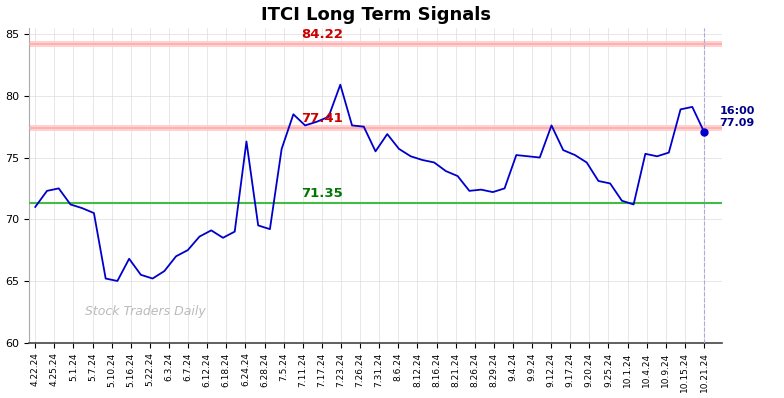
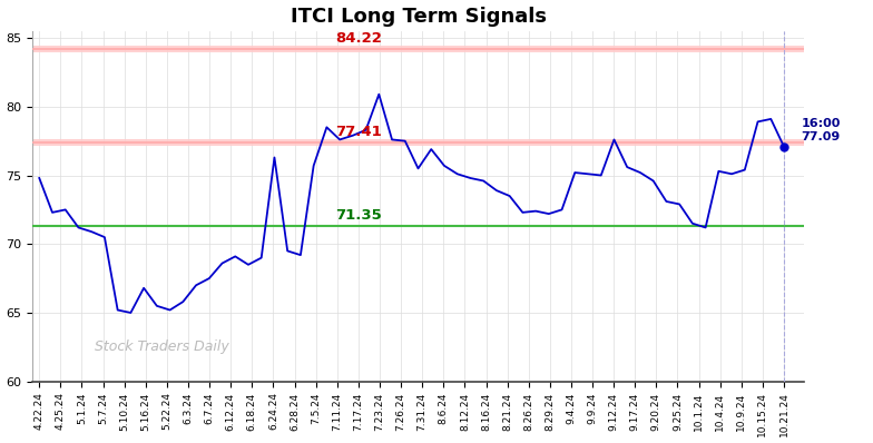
4.22.24: 71.0 -> 74.8
